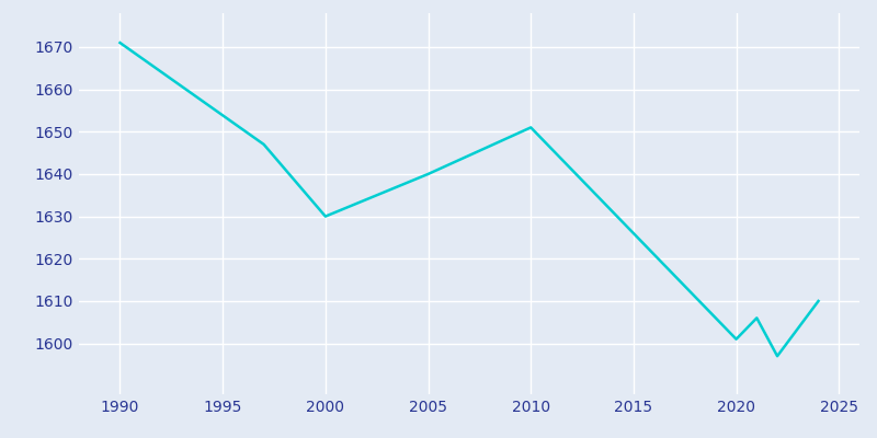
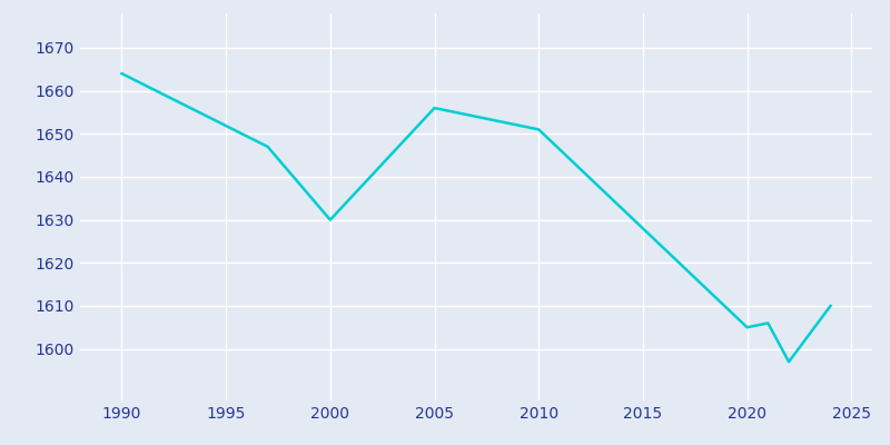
1990: 1671 -> 1664
2005: 1640 -> 1656
2020: 1601 -> 1605
